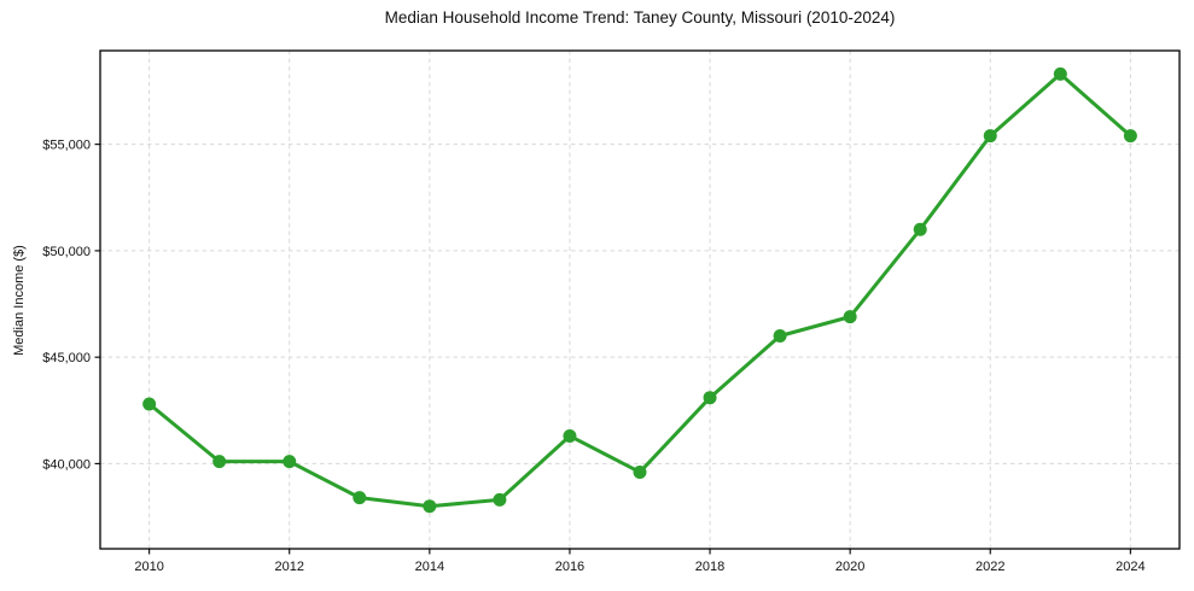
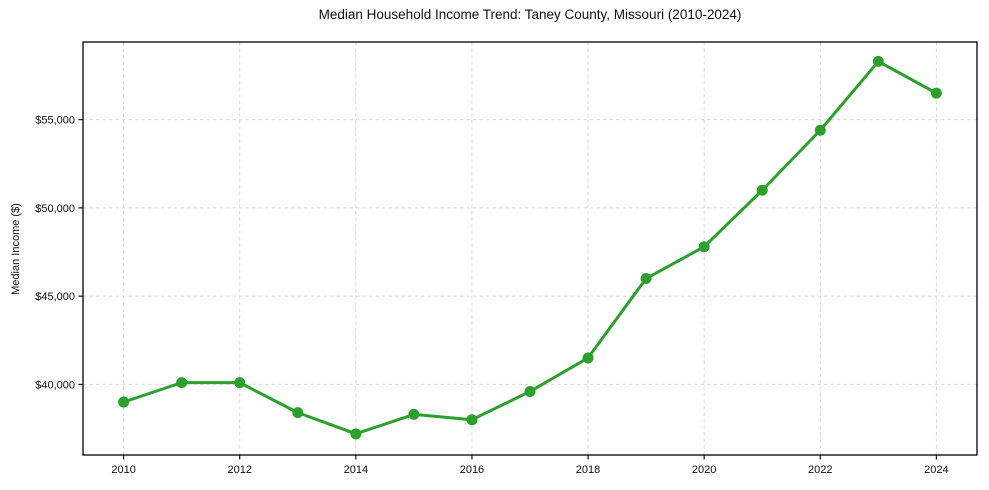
2010: $42800 -> $39000
2014: $38000 -> $37200
2016: $41300 -> $38000
2018: $43100 -> $41500
2020: $46900 -> $47800
2022: $55400 -> $54400
2024: $55400 -> $56500
